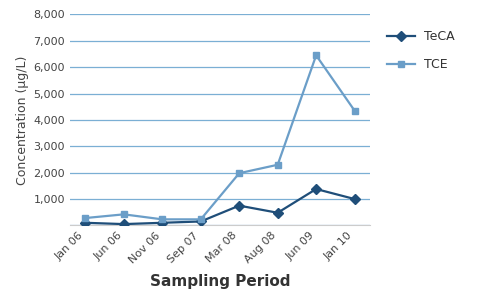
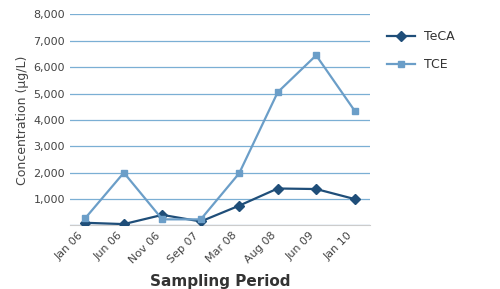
TCE/Jun 06: 420 -> 2,000
TeCA/Nov 06: 100 -> 400
TeCA/Aug 08: 480 -> 1,400
TCE/Aug 08: 2,300 -> 5,050
